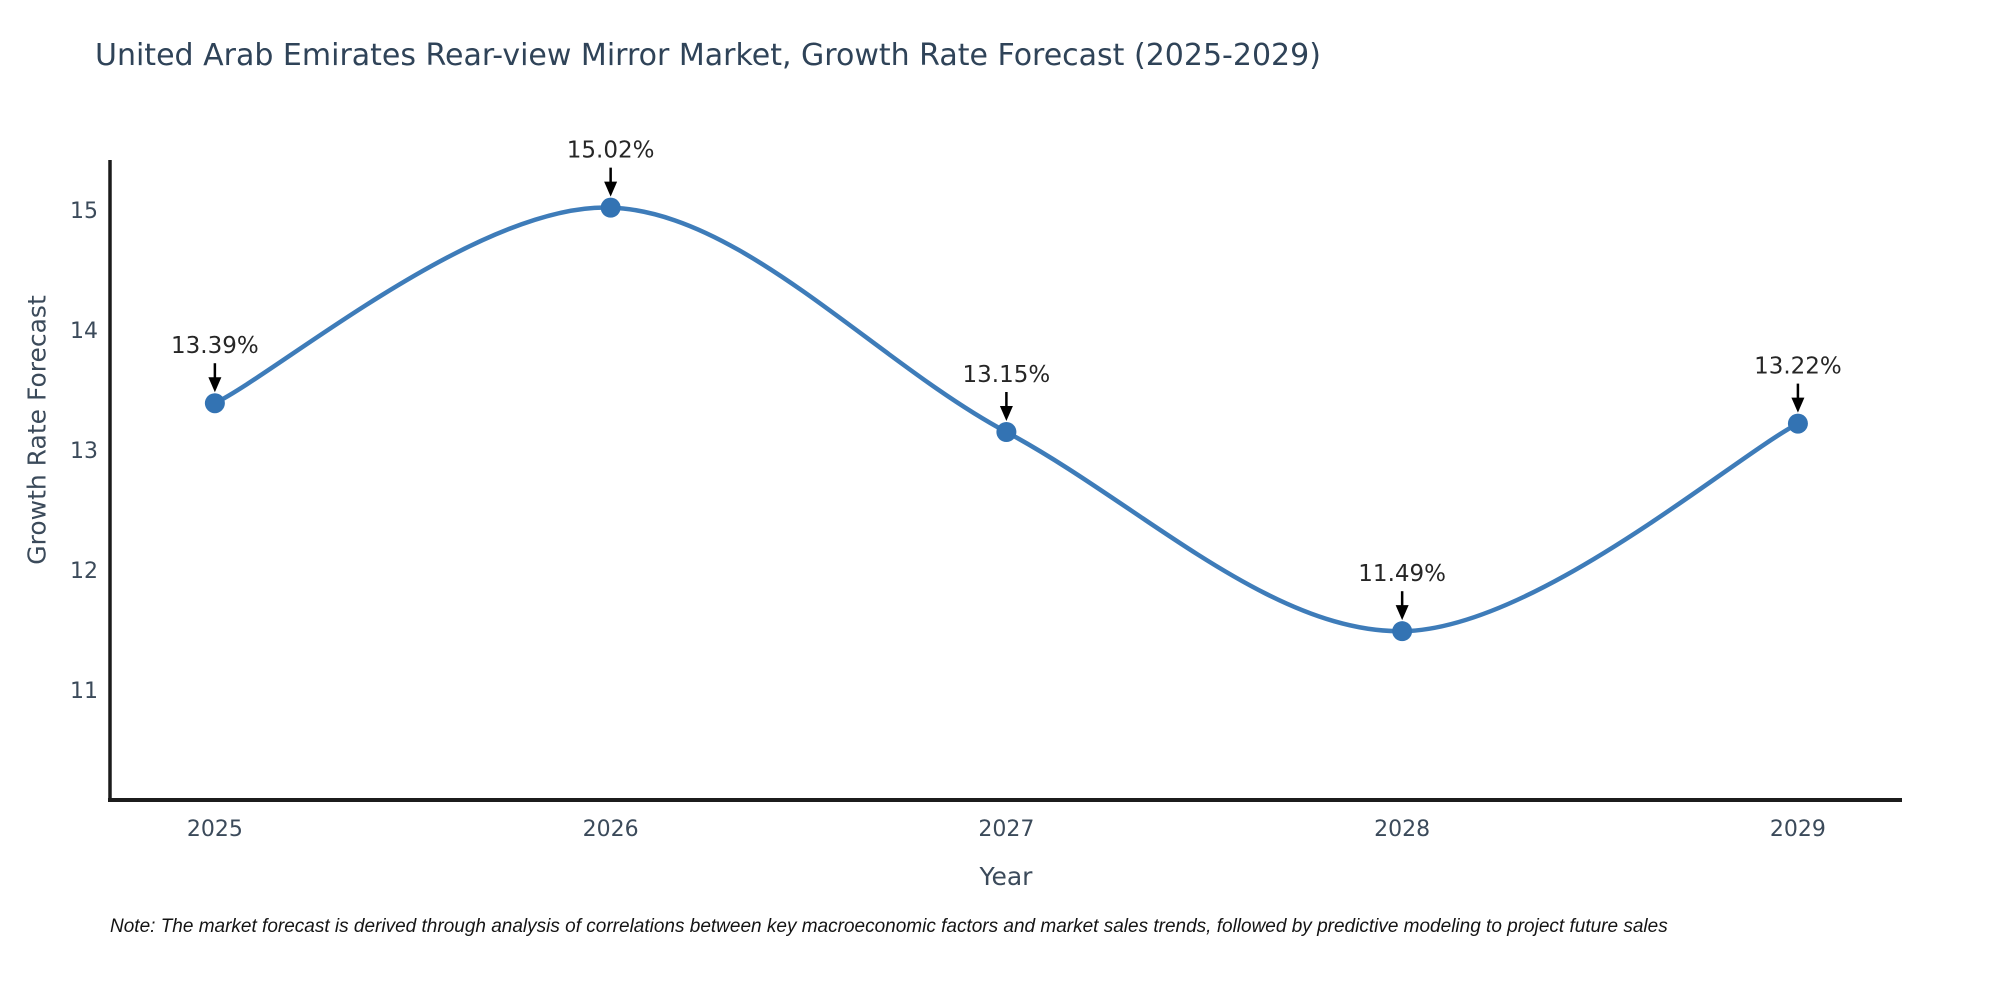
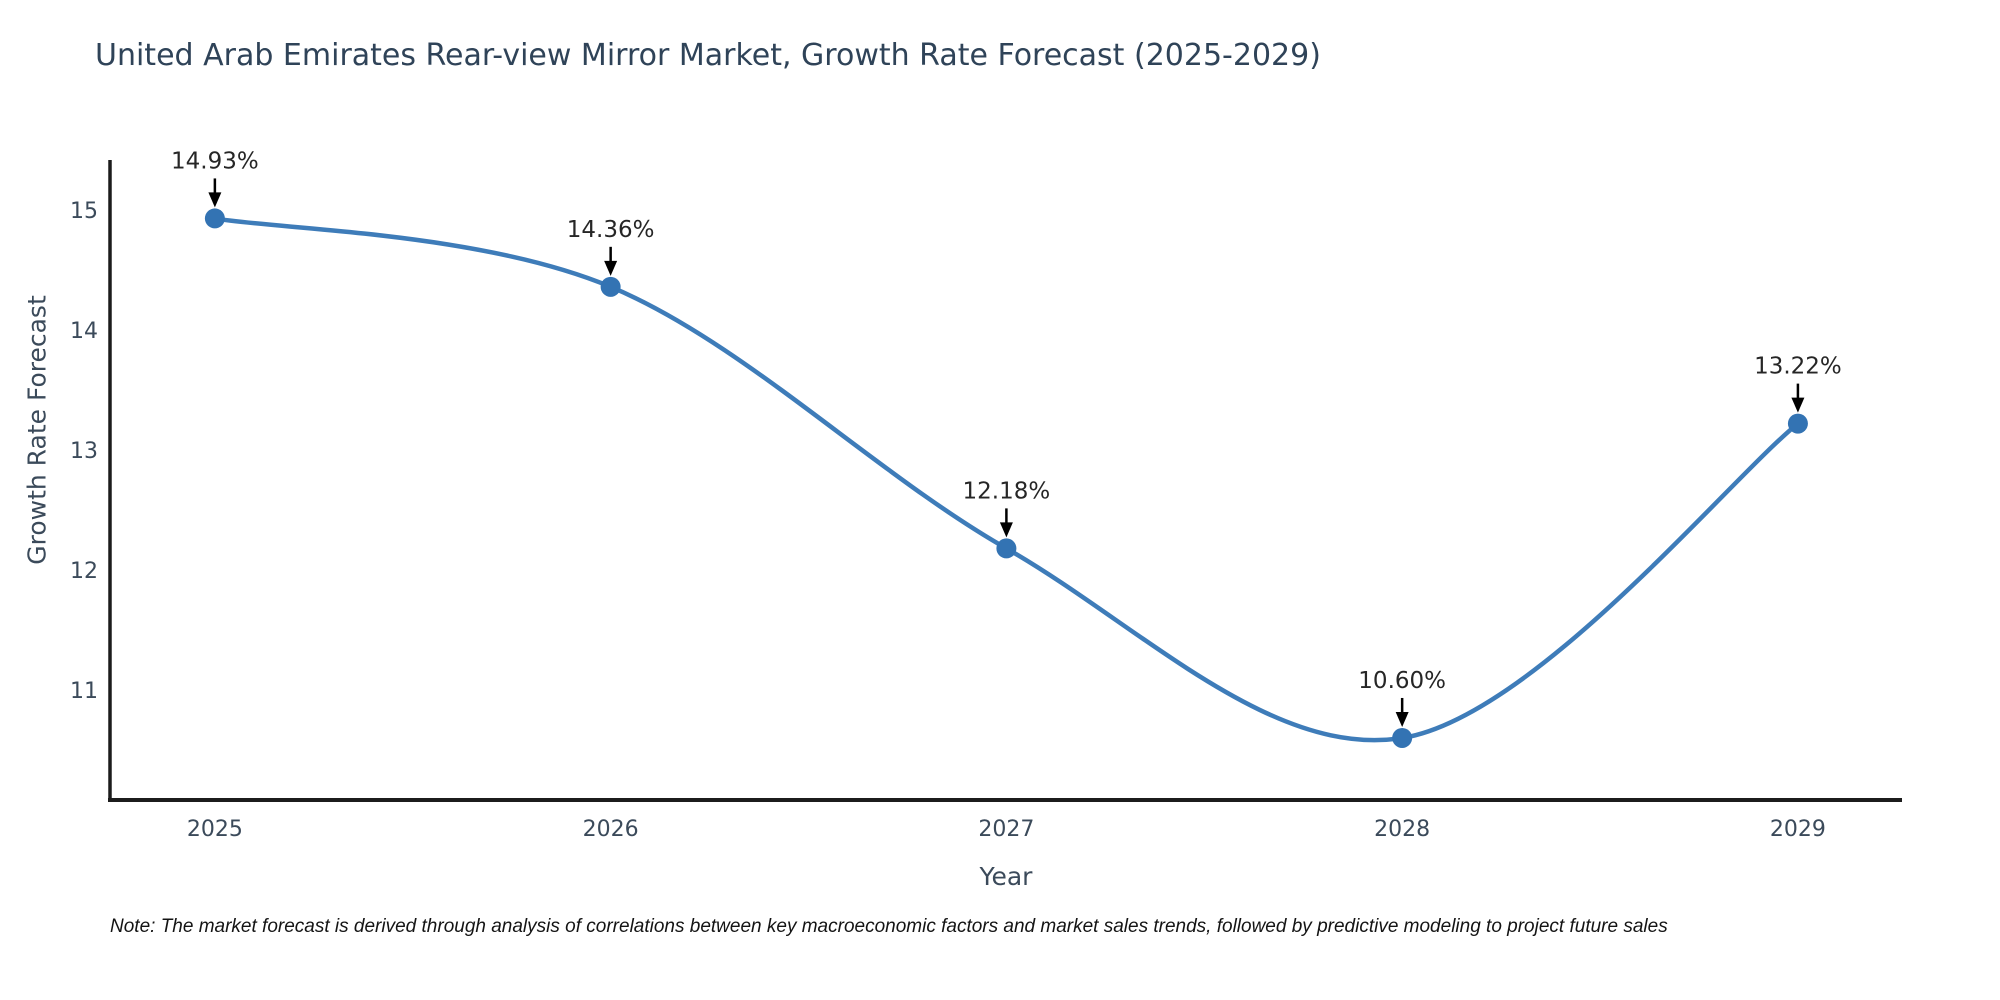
2025: 13.39% -> 14.93%
2026: 15.02% -> 14.36%
2027: 13.15% -> 12.18%
2028: 11.49% -> 10.60%
